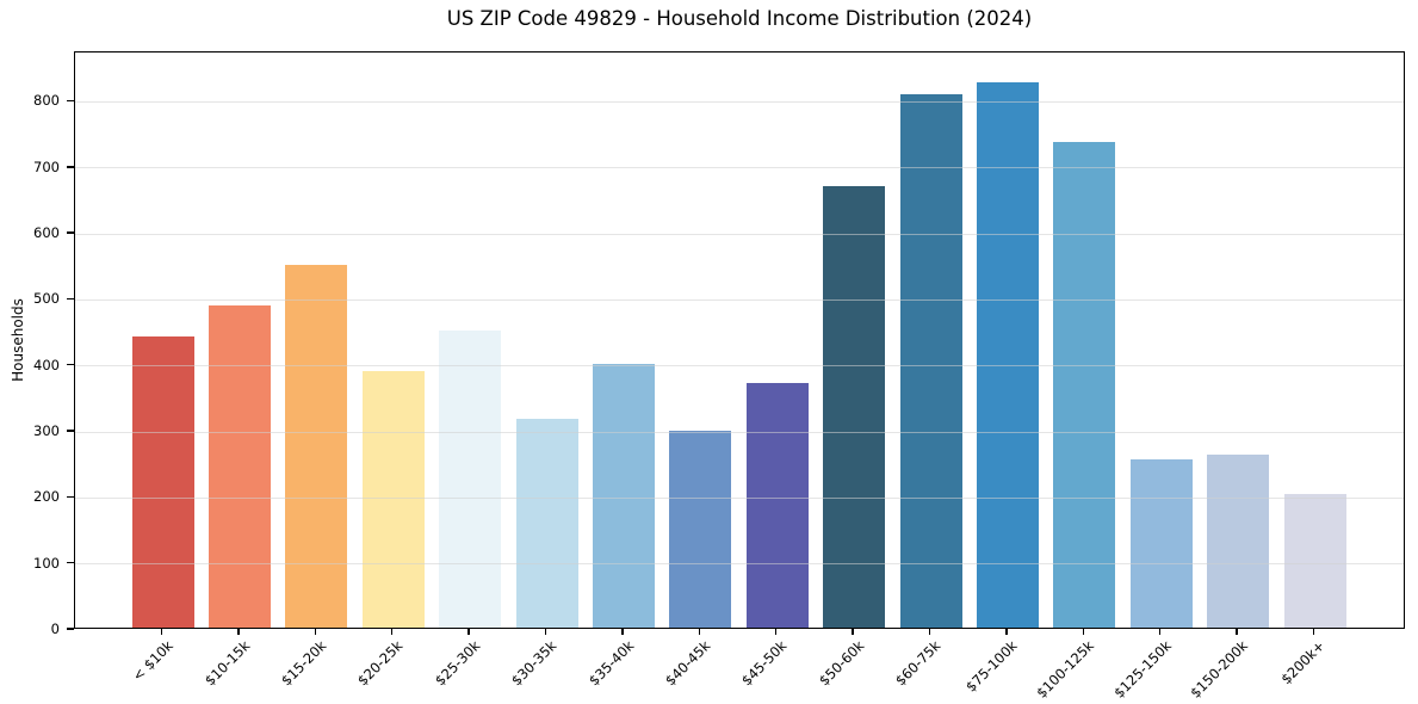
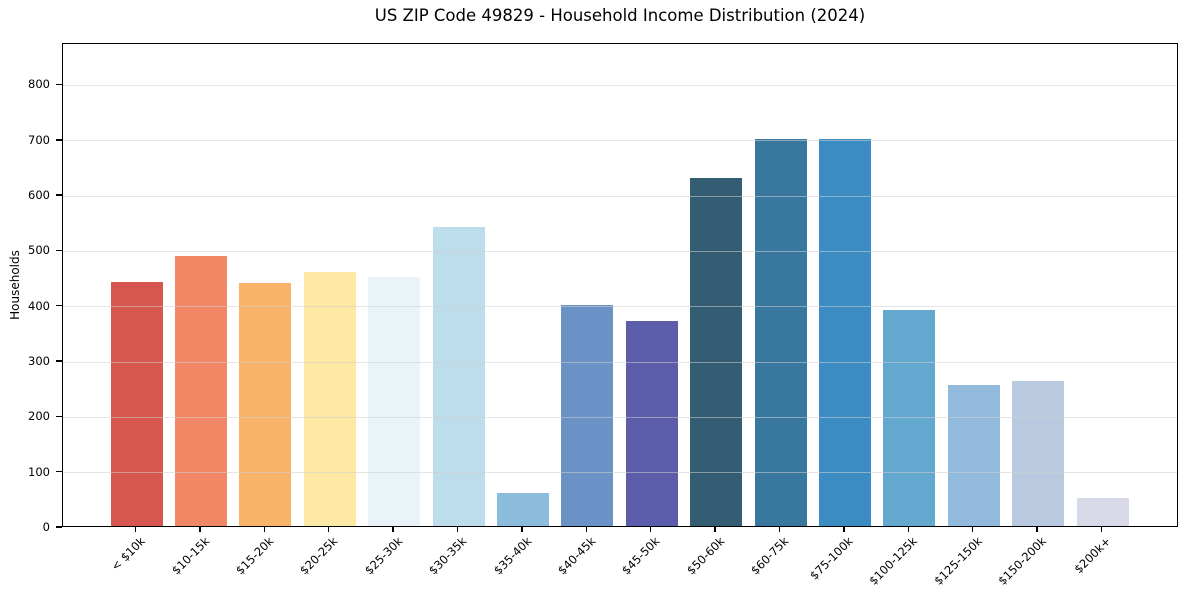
$15-20k: 550 -> 440
$20-25k: 390 -> 460
$30-35k: 320 -> 540
$35-40k: 400 -> 60
$40-45k: 300 -> 400
$50-60k: 670 -> 630
$60-75k: 810 -> 700
$75-100k: 830 -> 700
$100-125k: 740 -> 390
$200k+: 200 -> 50
